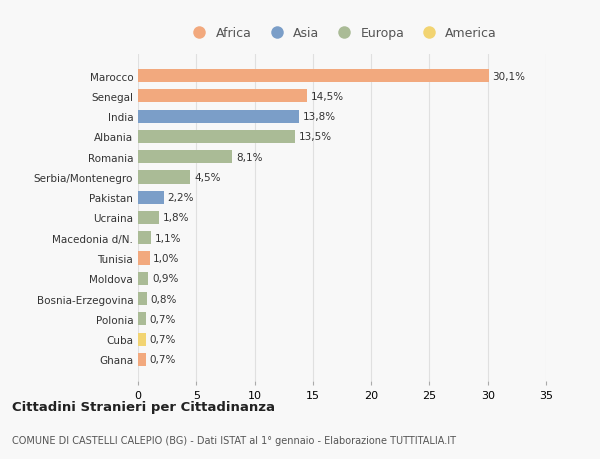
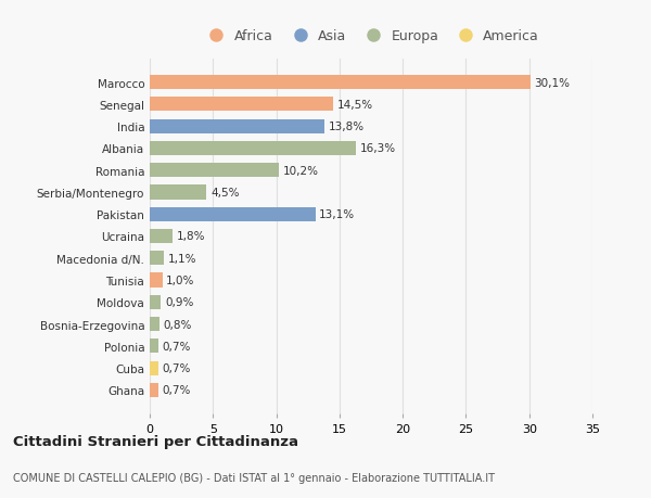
Albania: 13,5% -> 16,3%
Romania: 8,1% -> 10,2%
Pakistan: 2,2% -> 13,1%
